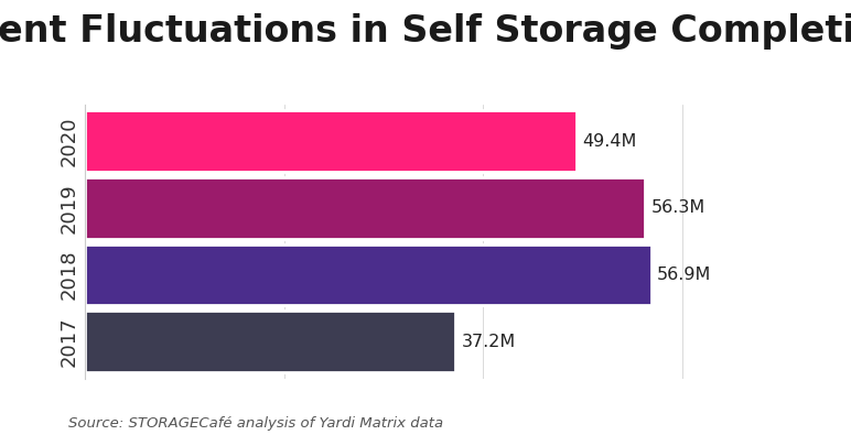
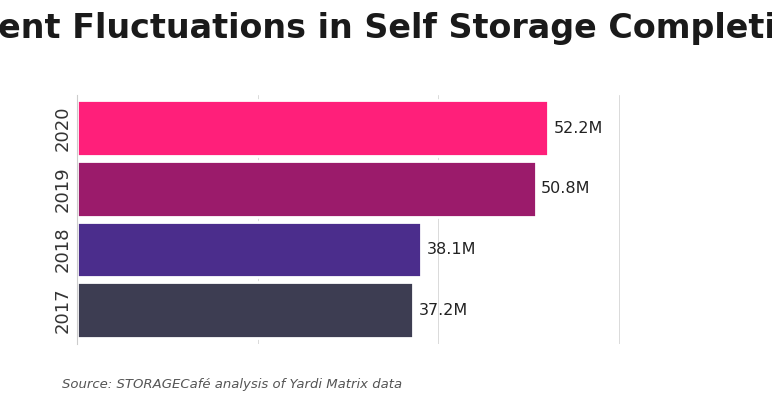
2020: 49.4M -> 52.2M
2019: 56.3M -> 50.8M
2018: 56.9M -> 38.1M
